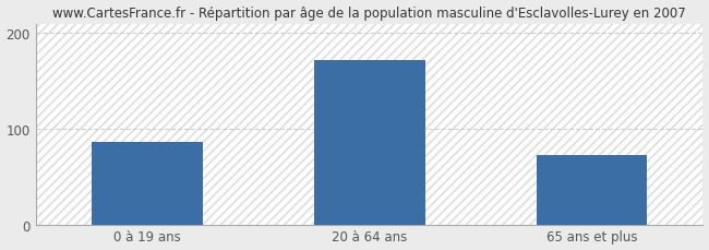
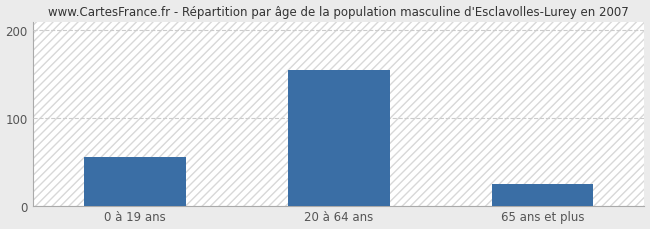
0 à 19 ans: 86 -> 55
20 à 64 ans: 172 -> 155
65 ans et plus: 72 -> 25
